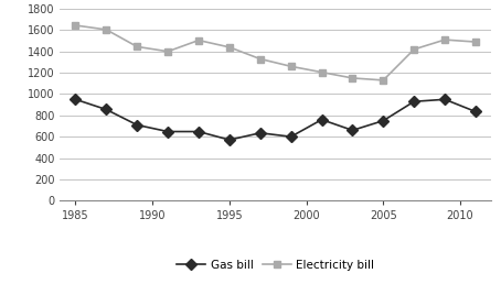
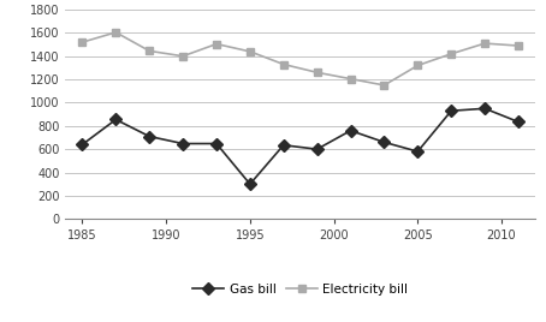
Gas bill/1985: 950 -> 640
Electricity bill/1985: 1640 -> 1520
Gas bill/1995: 570 -> 300
Gas bill/2005: 750 -> 580
Electricity bill/2005: 1130 -> 1320
